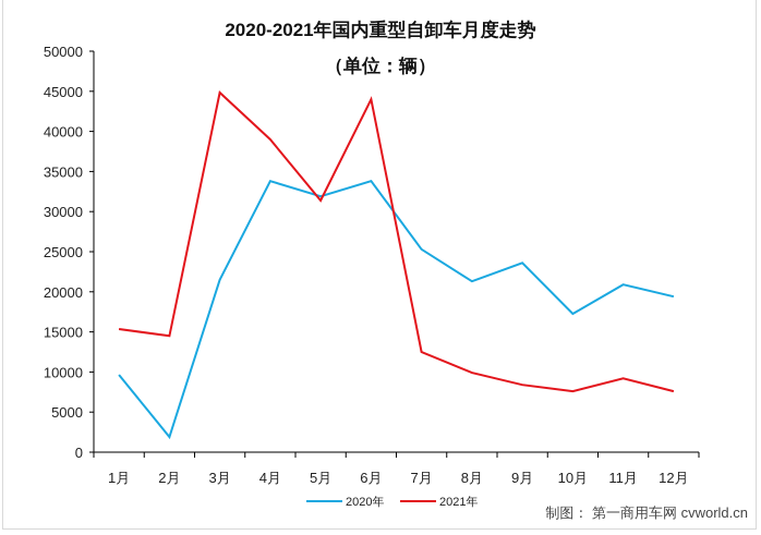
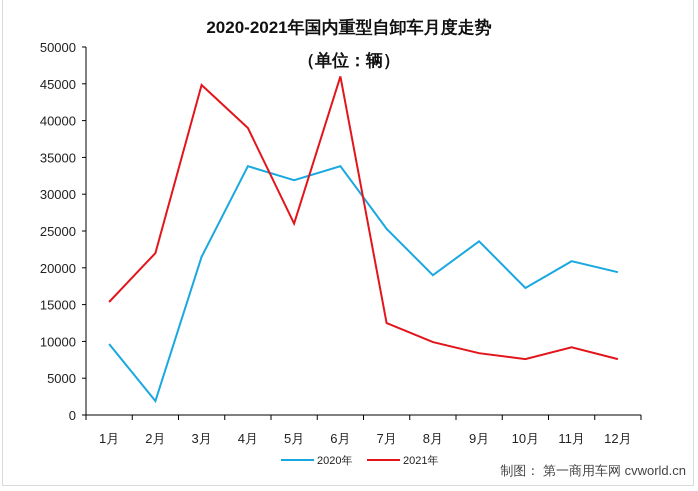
2021年/2月: 14000 -> 22000
2021年/5月: 31000 -> 26000
2021年/6月: 44000 -> 46000
2020年/8月: 21000 -> 19000
